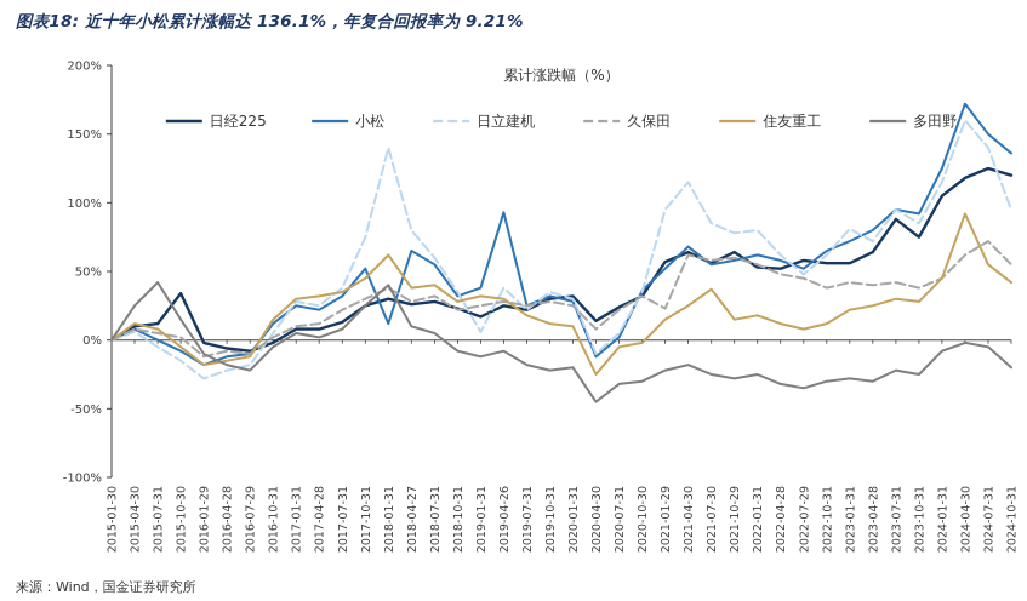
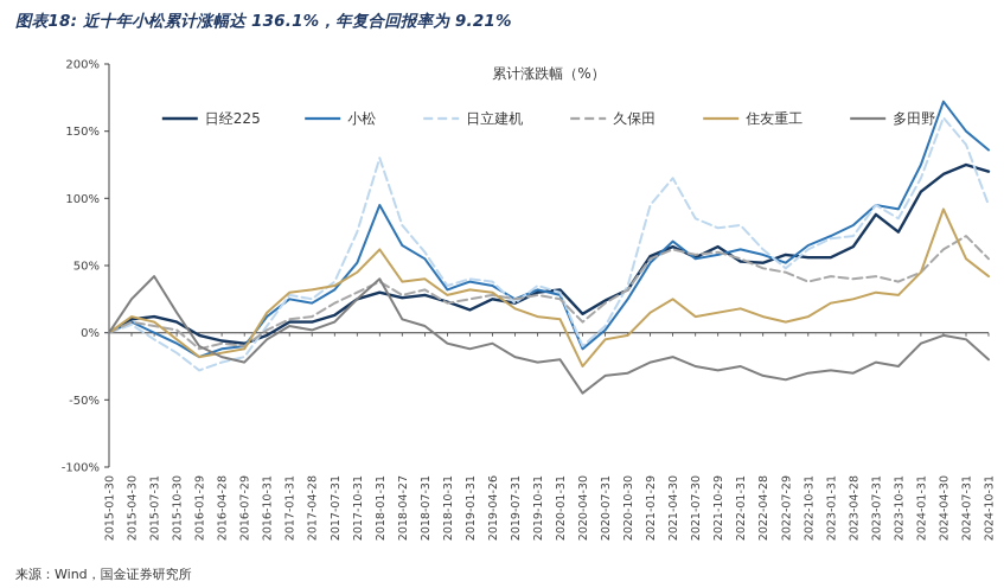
日经225/2015-10-30: 34% -> 8%
小松/2018-01-31: 12% -> 95%
日立建机/2018-01-31: 140% -> 130%
日立建机/2019-01-31: 6% -> 40%
小松/2019-04-26: 93% -> 35%
小松/2020-10-30: 36% -> 25%
久保田/2021-01-29: 23% -> 55%
住友重工/2021-07-30: 37% -> 12%
日立建机/2023-01-31: 81% -> 70%
